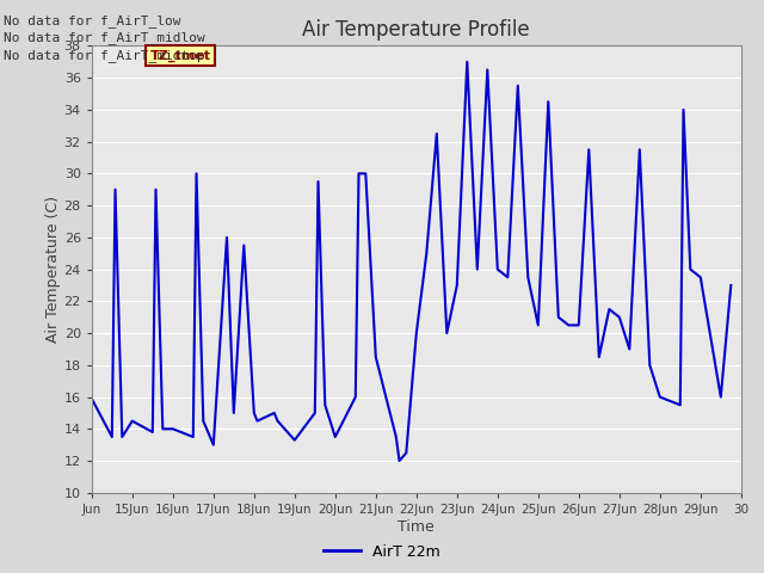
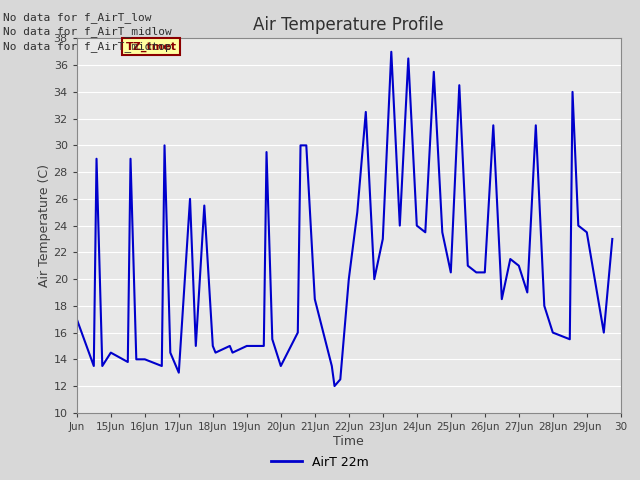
Jun: 15.9 -> 17.0
19Jun: 13.3 -> 15.0
